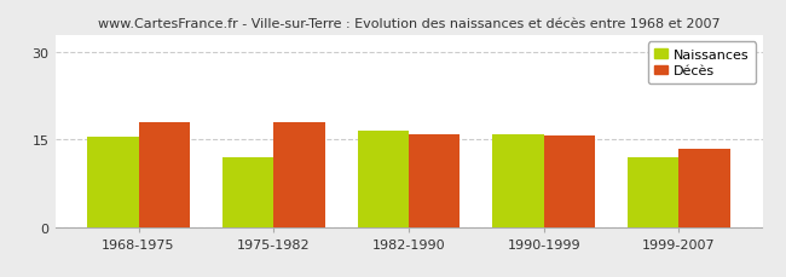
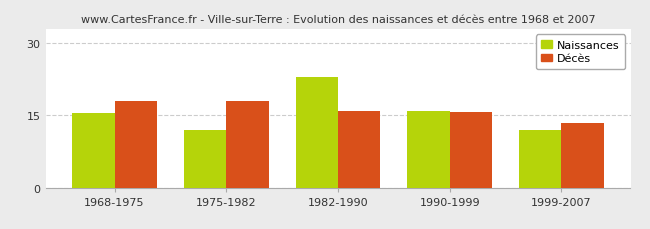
Naissances/1982-1990: 16.5 -> 23.0
